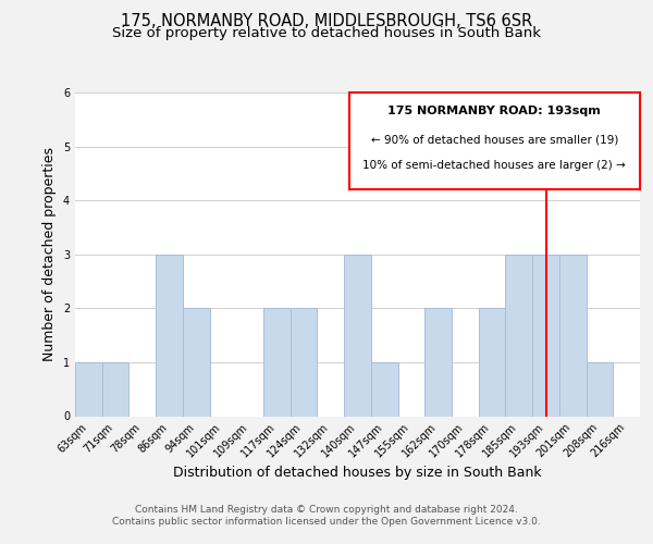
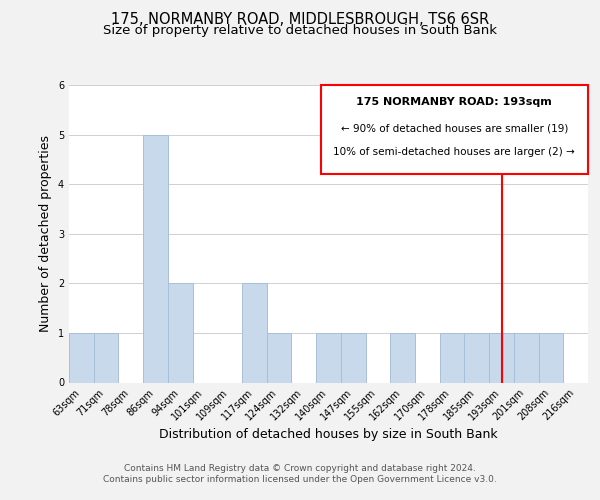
86sqm: 3 -> 5
124sqm: 2 -> 1
140sqm: 3 -> 1
162sqm: 2 -> 1
178sqm: 2 -> 1
185sqm: 3 -> 1
193sqm: 3 -> 1
201sqm: 3 -> 1
